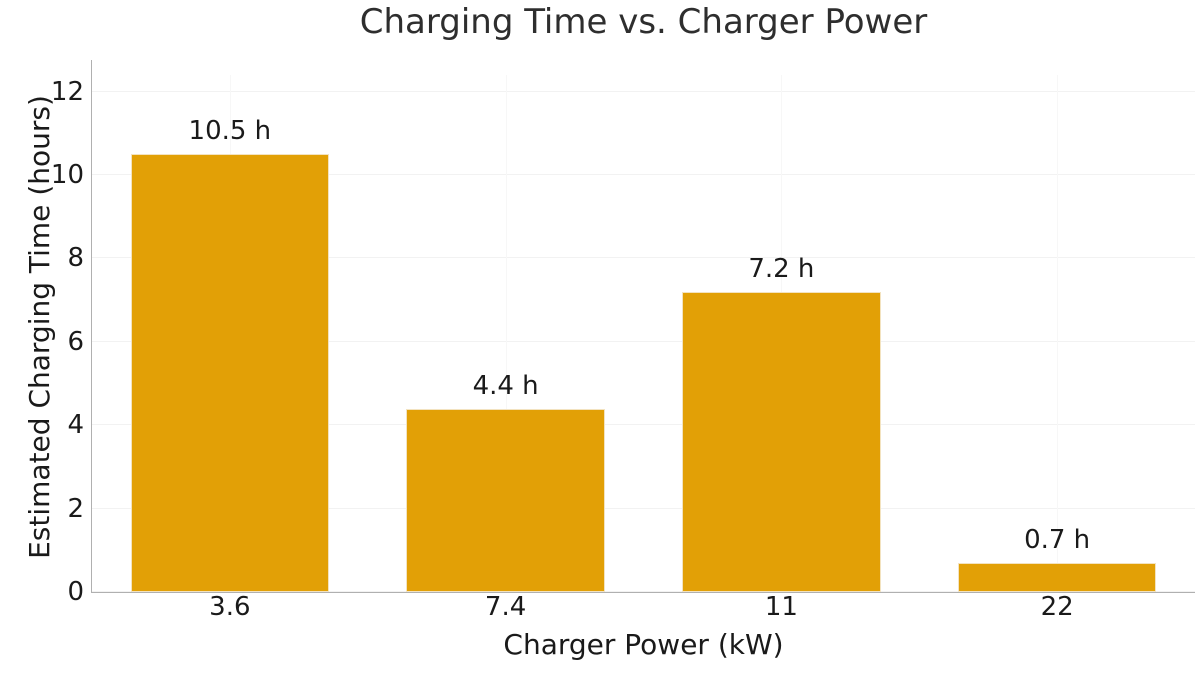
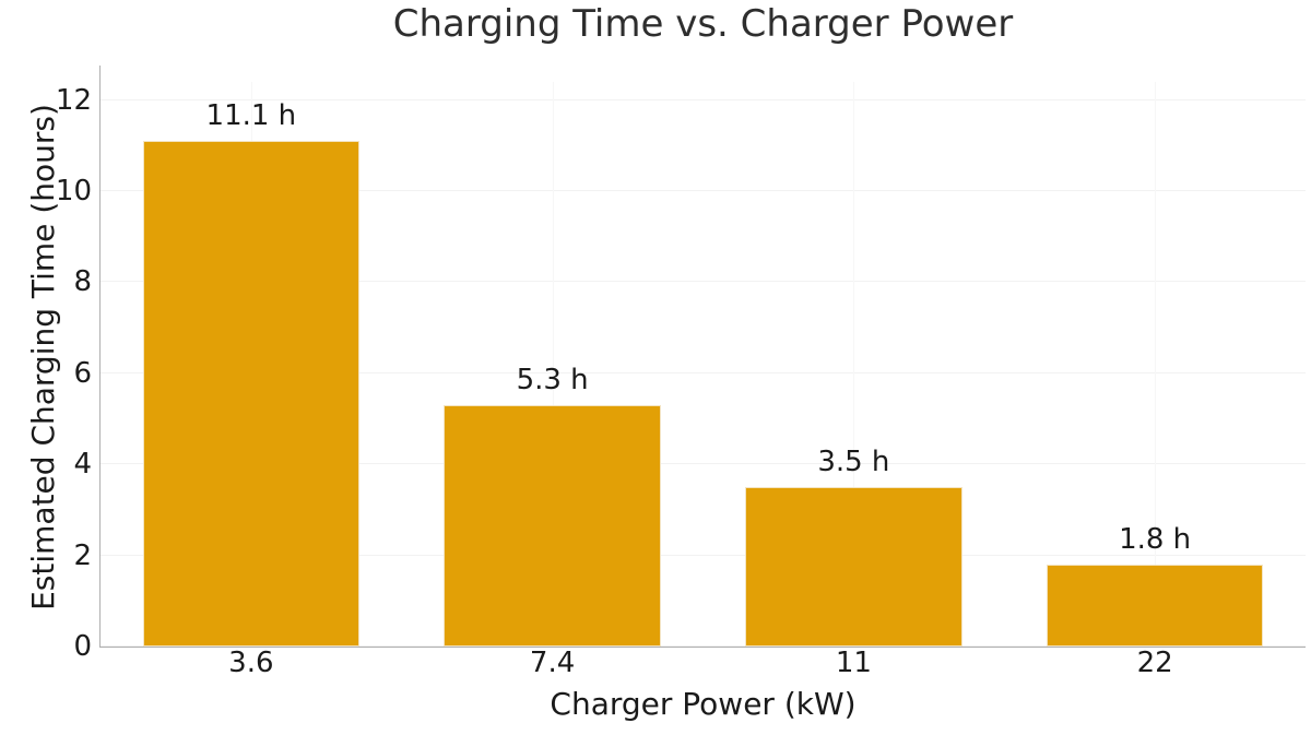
3.6: 10.5 -> 11.1
7.4: 4.4 -> 5.3
11: 7.2 -> 3.5
22: 0.7 -> 1.8
